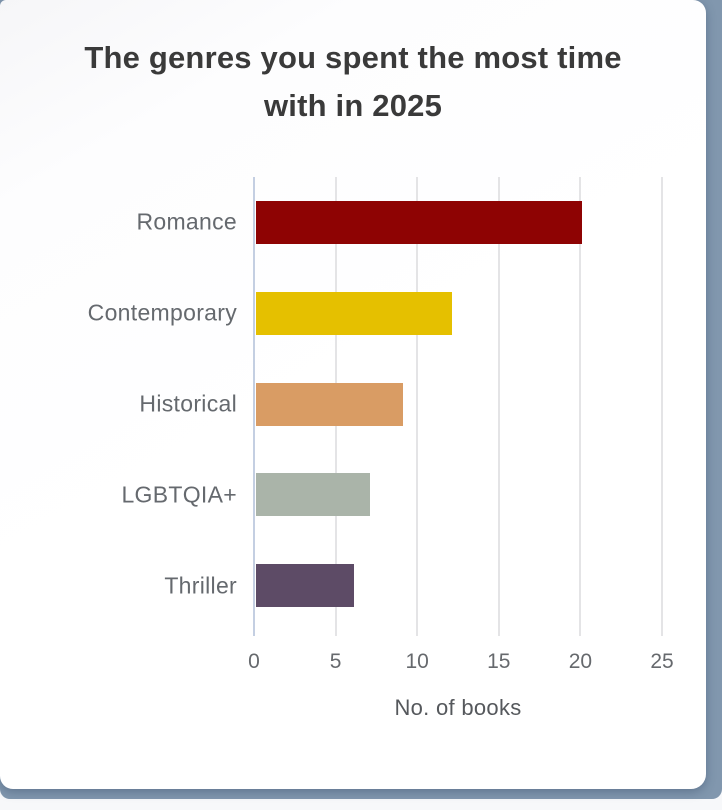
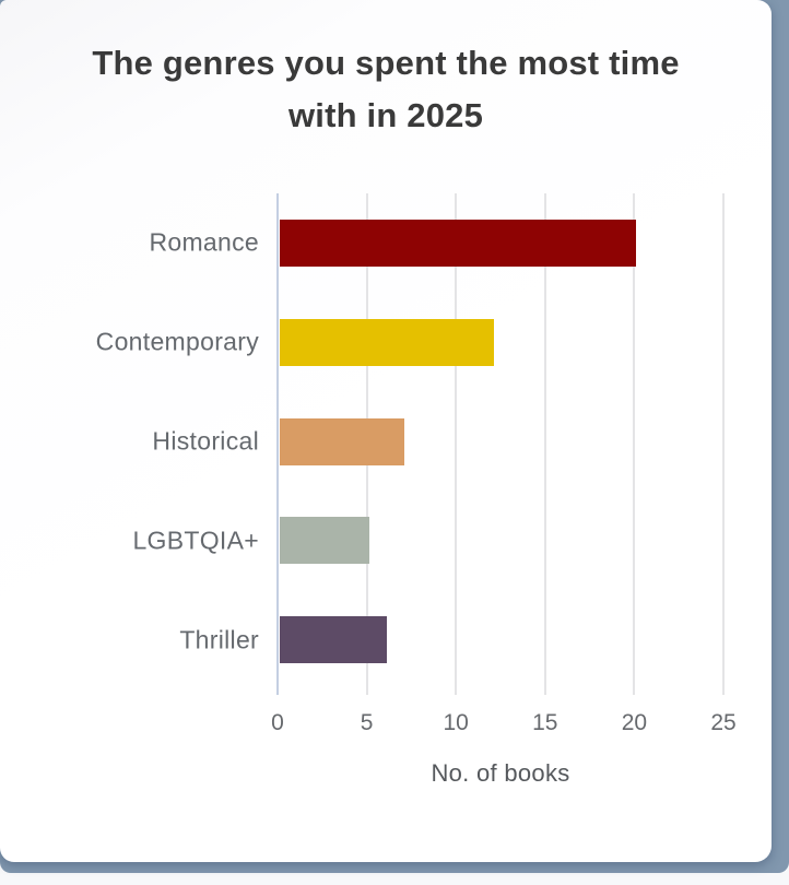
Historical: 9 -> 7
LGBTQIA+: 7 -> 5
